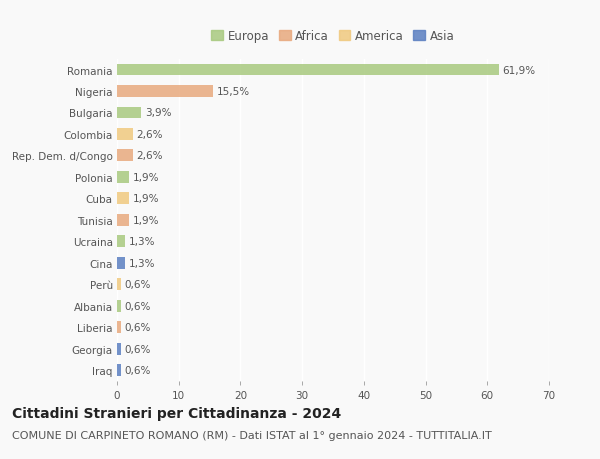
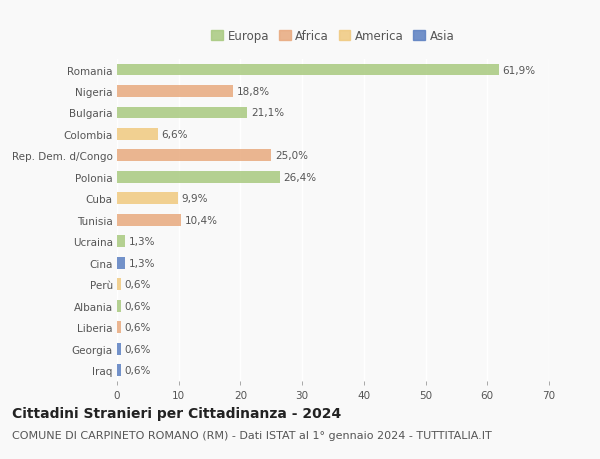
Nigeria: 15,5% -> 18,8%
Bulgaria: 3,9% -> 21,1%
Colombia: 2,6% -> 6,6%
Rep. Dem. d/Congo: 2,6% -> 25,0%
Polonia: 1,9% -> 26,4%
Cuba: 1,9% -> 9,9%
Tunisia: 1,9% -> 10,4%
